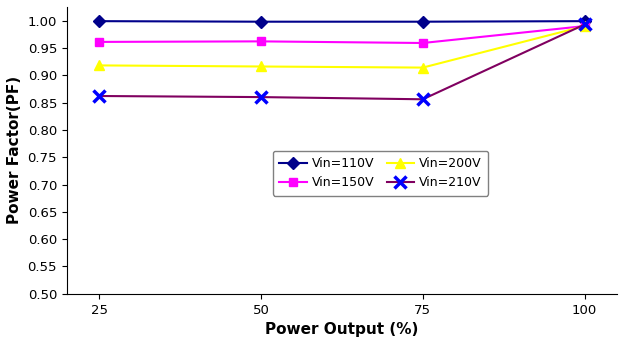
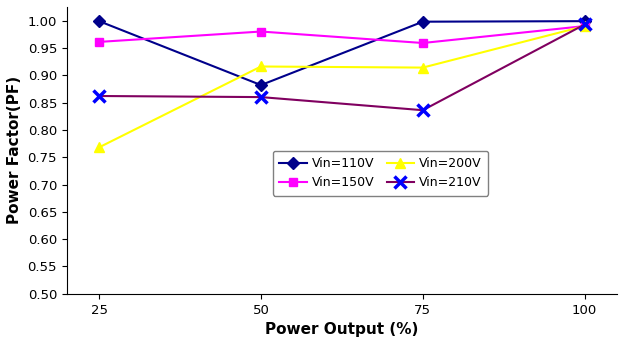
Vin=200V/25: 0.918 -> 0.768
Vin=110V/50: 0.998 -> 0.882
Vin=150V/50: 0.962 -> 0.980
Vin=210V/75: 0.856 -> 0.836
